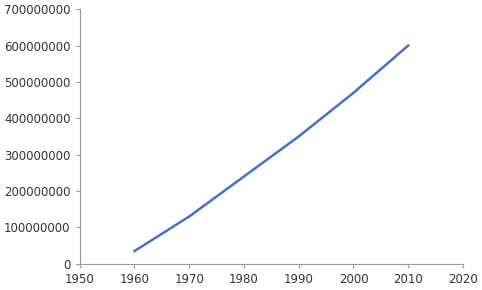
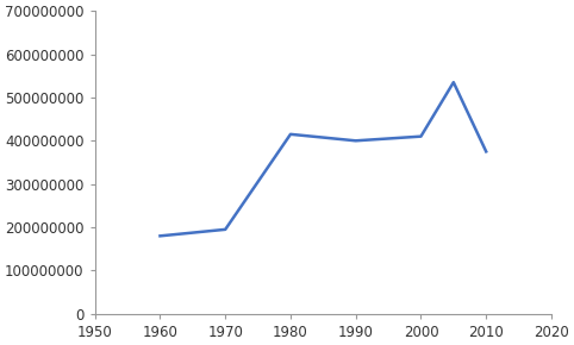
1960: 35000000 -> 180000000
1970: 130000000 -> 195000000
1980: 240000000 -> 415000000
1990: 350000000 -> 400000000
2000: 470000000 -> 410000000
2010: 600000000 -> 375000000
